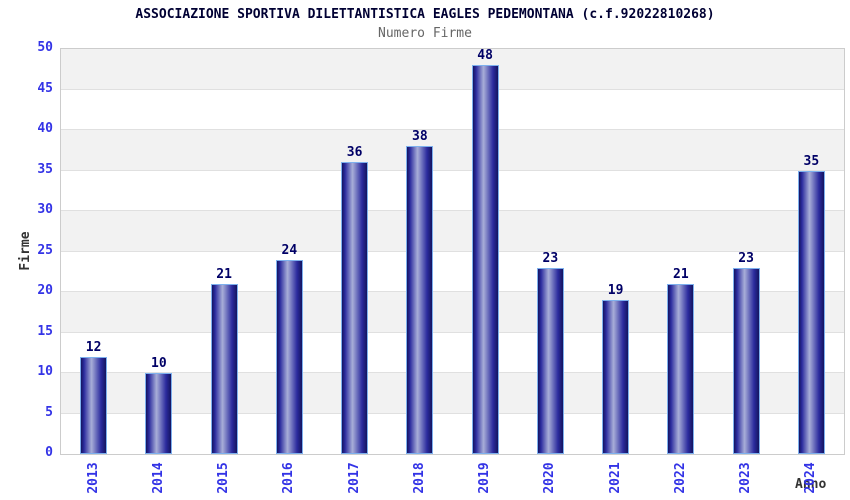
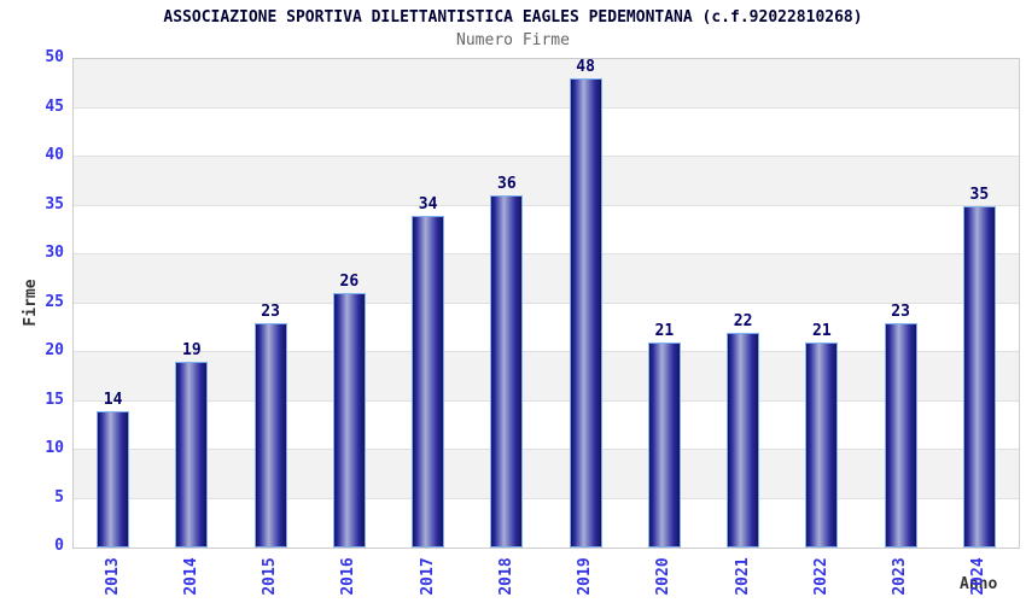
2013: 12 -> 14
2014: 10 -> 19
2015: 21 -> 23
2016: 24 -> 26
2017: 36 -> 34
2018: 38 -> 36
2020: 23 -> 21
2021: 19 -> 22
